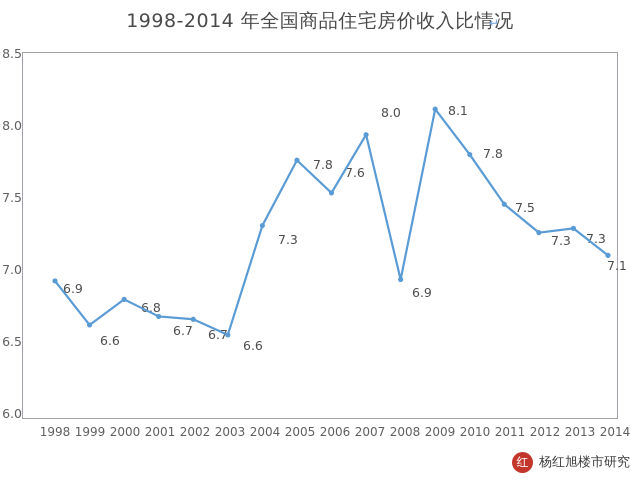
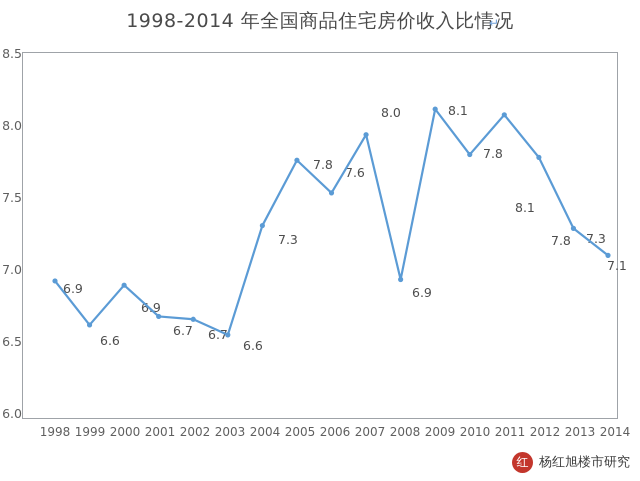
2000: 6.8 -> 6.9
2011: 7.5 -> 8.1
2012: 7.3 -> 7.8
